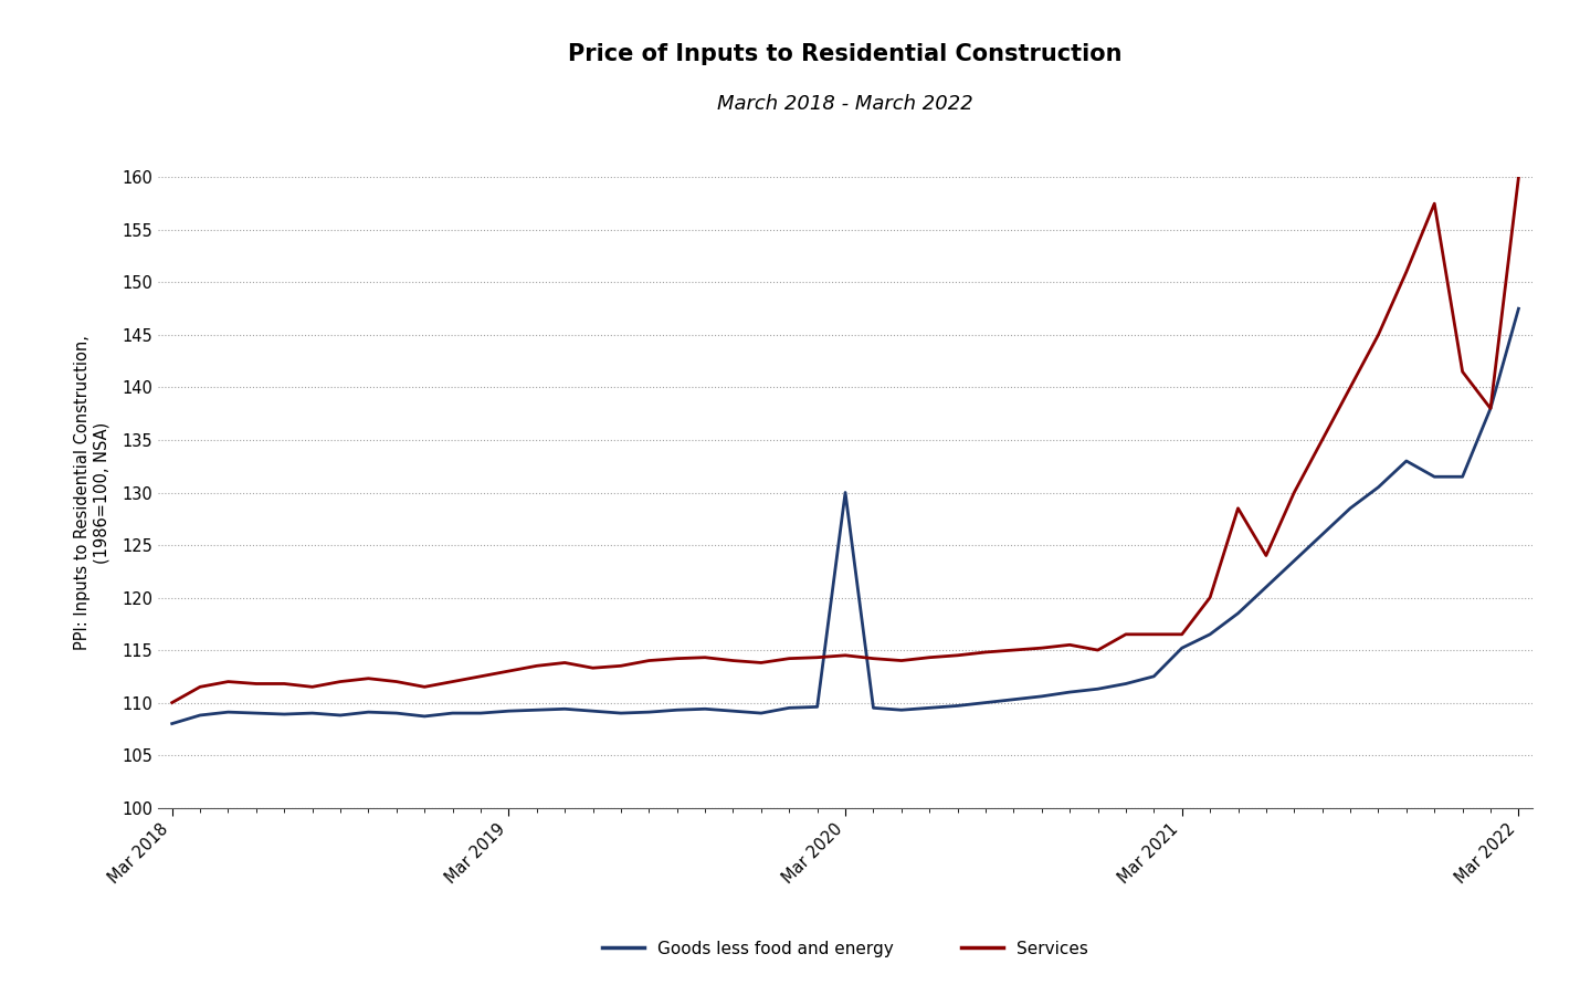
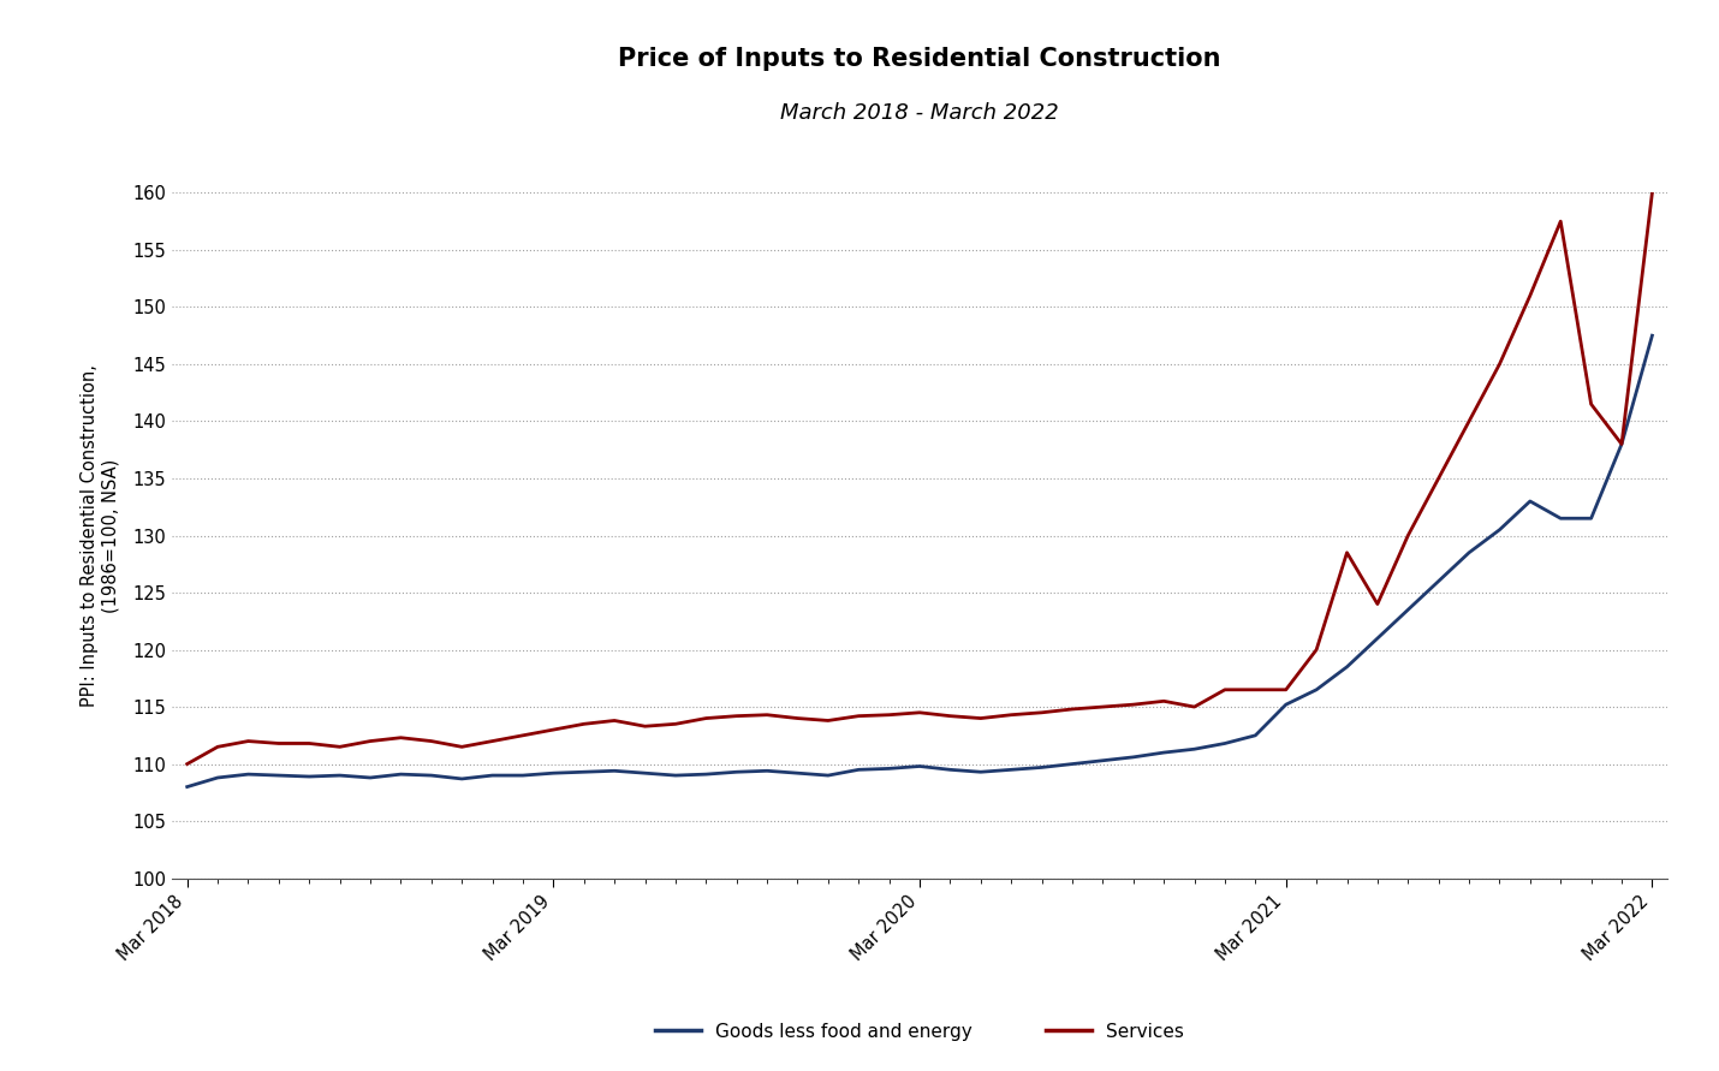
Goods less food and energy/Mar 2020: 130.0 -> 109.8
